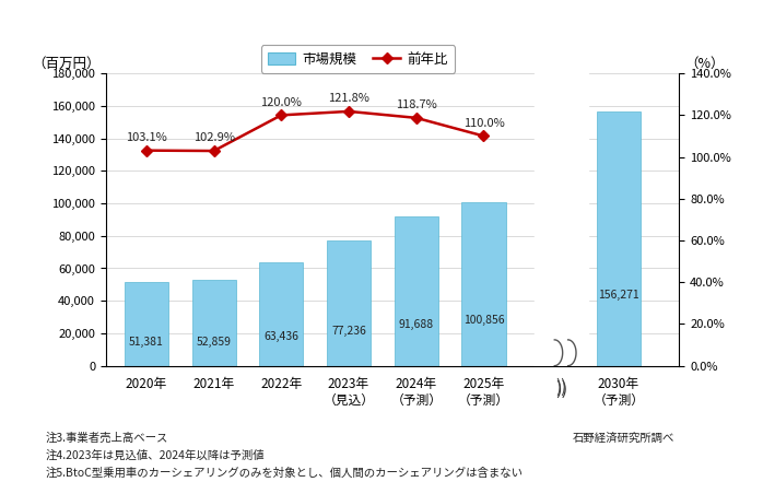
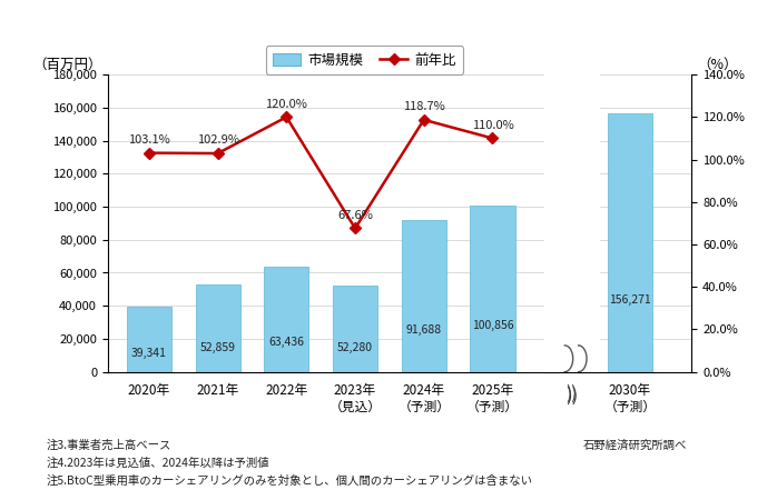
市場規模/2020年: 51,381 -> 39,341
市場規模/2023年 （見込）: 77,236 -> 52,280
前年比/2023年 （見込）: 121.8% -> 67.6%
